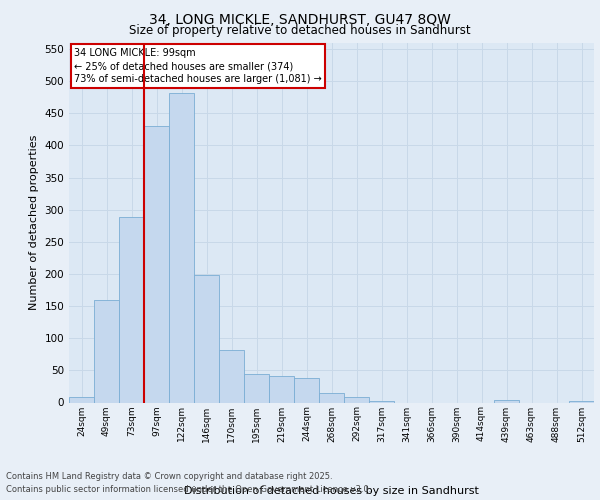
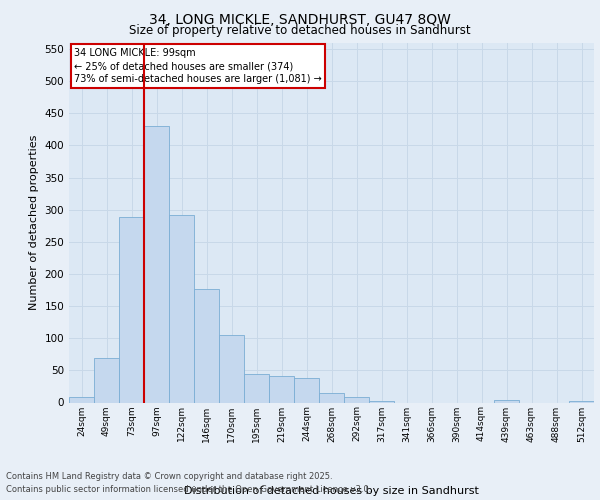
49sqm: 160 -> 70
122sqm: 482 -> 291
146sqm: 198 -> 177
170sqm: 82 -> 105
